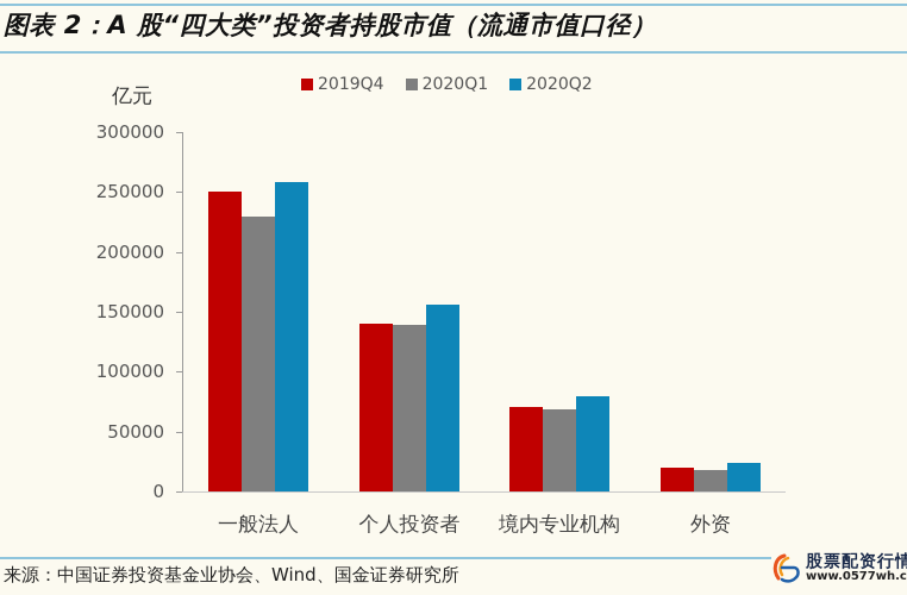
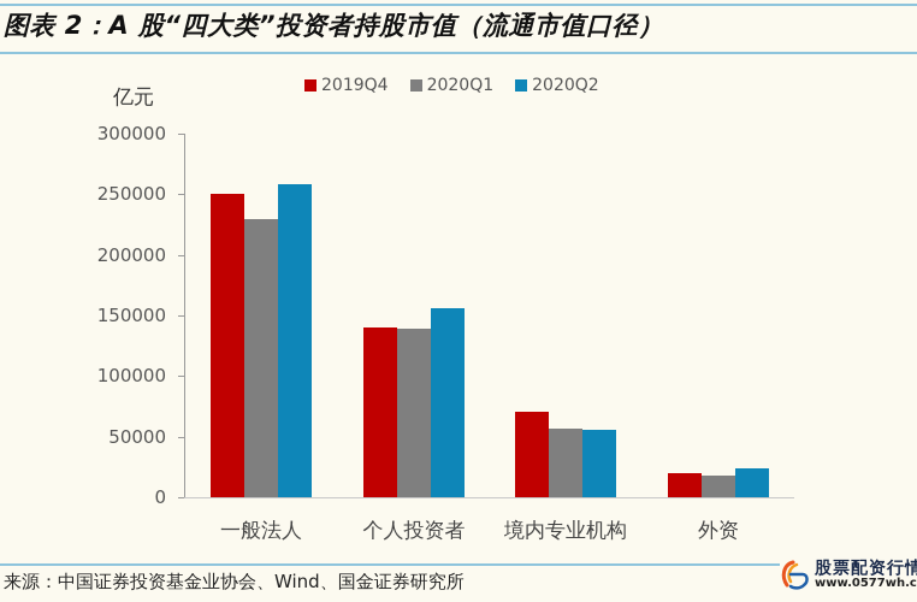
2020Q1/境内专业机构: 68000 -> 57000
2020Q2/境内专业机构: 80000 -> 56000
